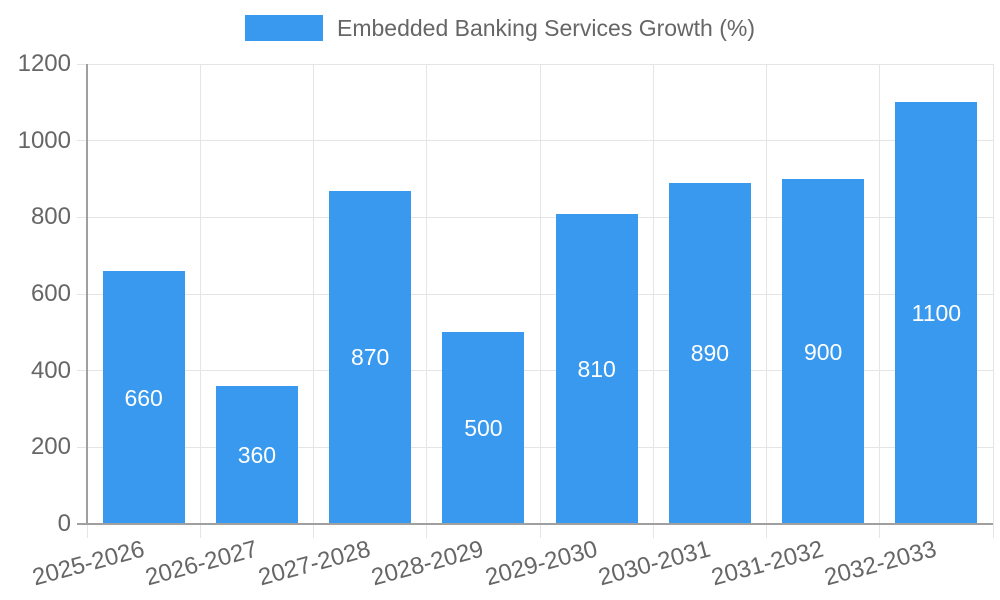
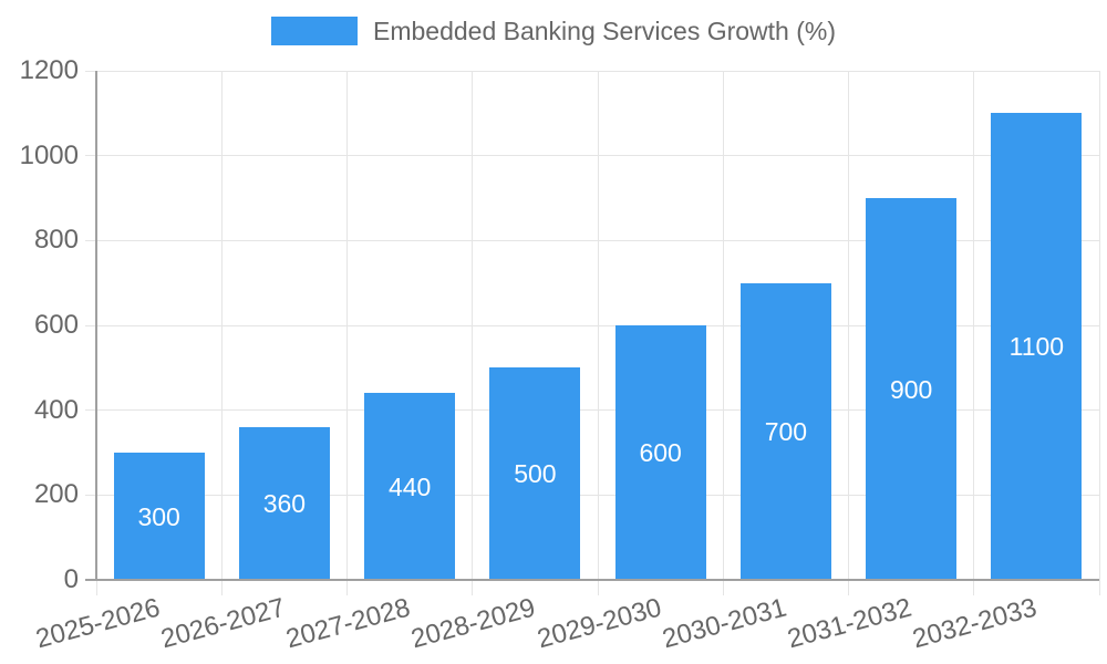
2025-2026: 660 -> 300
2027-2028: 870 -> 440
2029-2030: 810 -> 600
2030-2031: 890 -> 700
